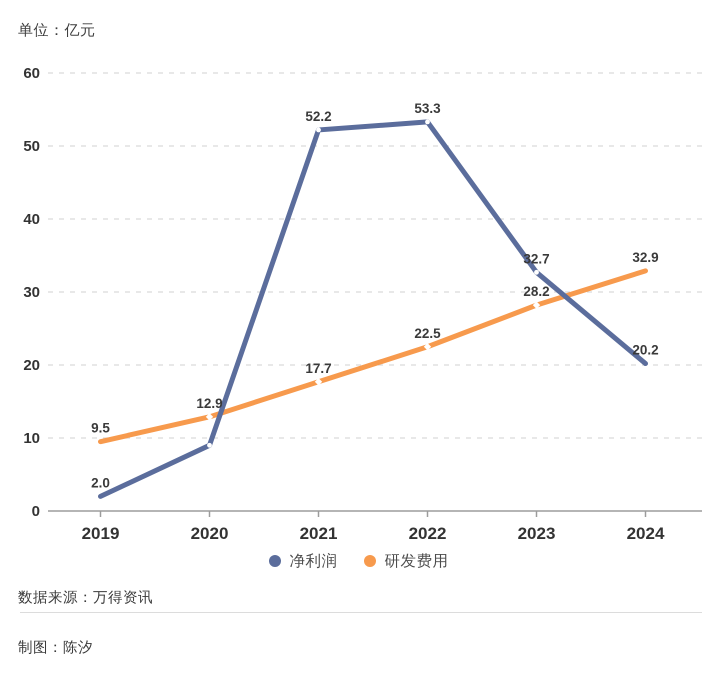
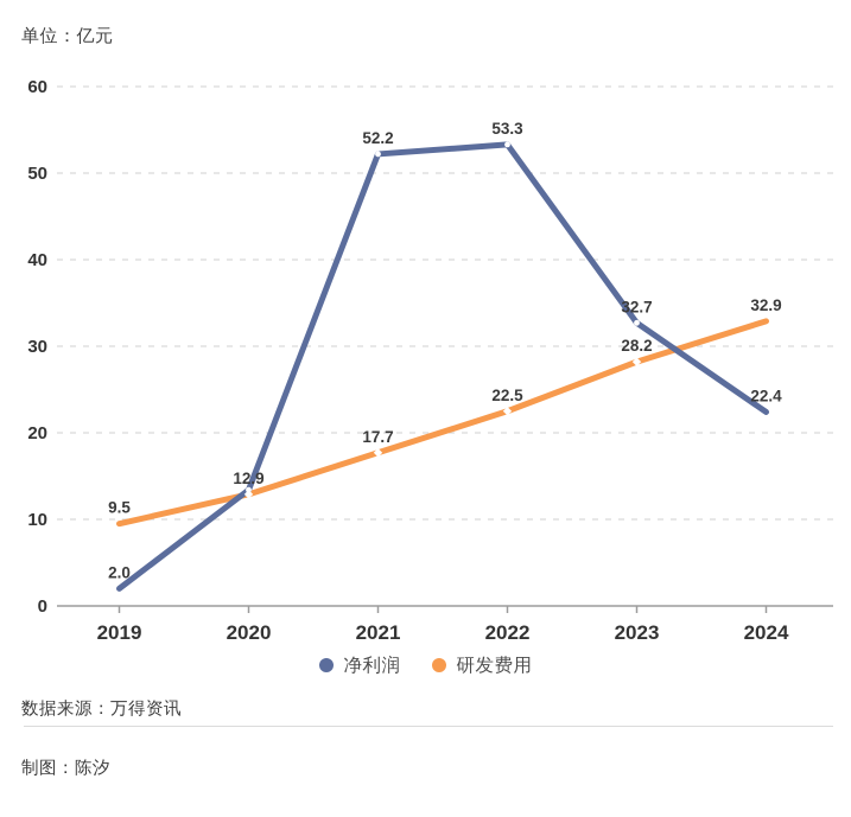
净利润/2020: 9 -> 13
净利润/2024: 20.2 -> 22.4
